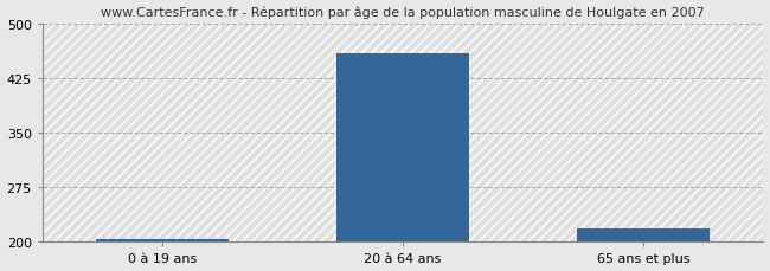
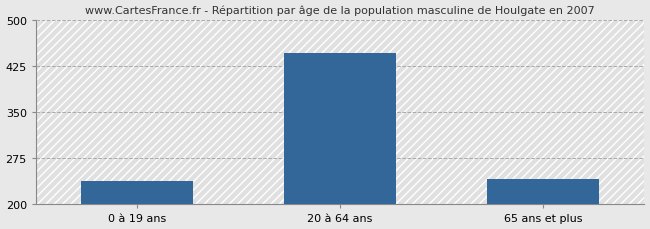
0 à 19 ans: 204 -> 238
20 à 64 ans: 459 -> 446
65 ans et plus: 218 -> 242
